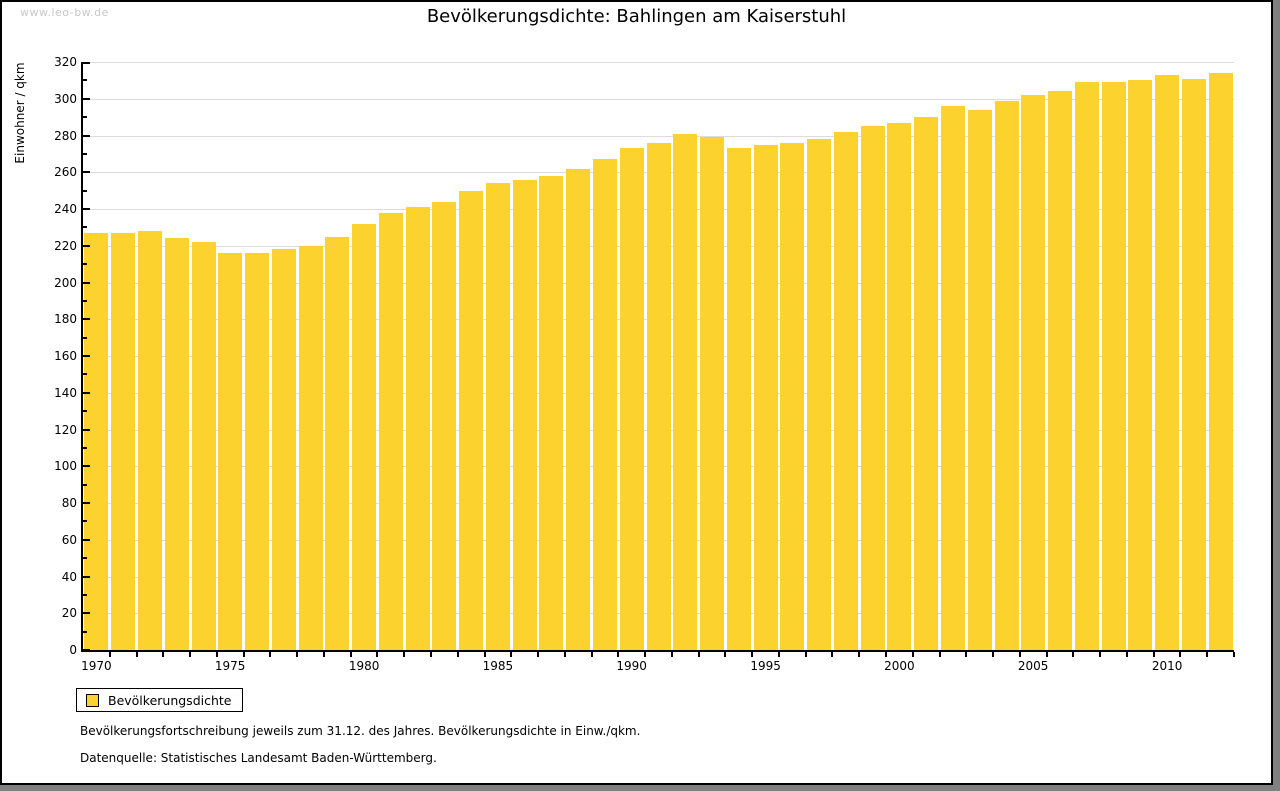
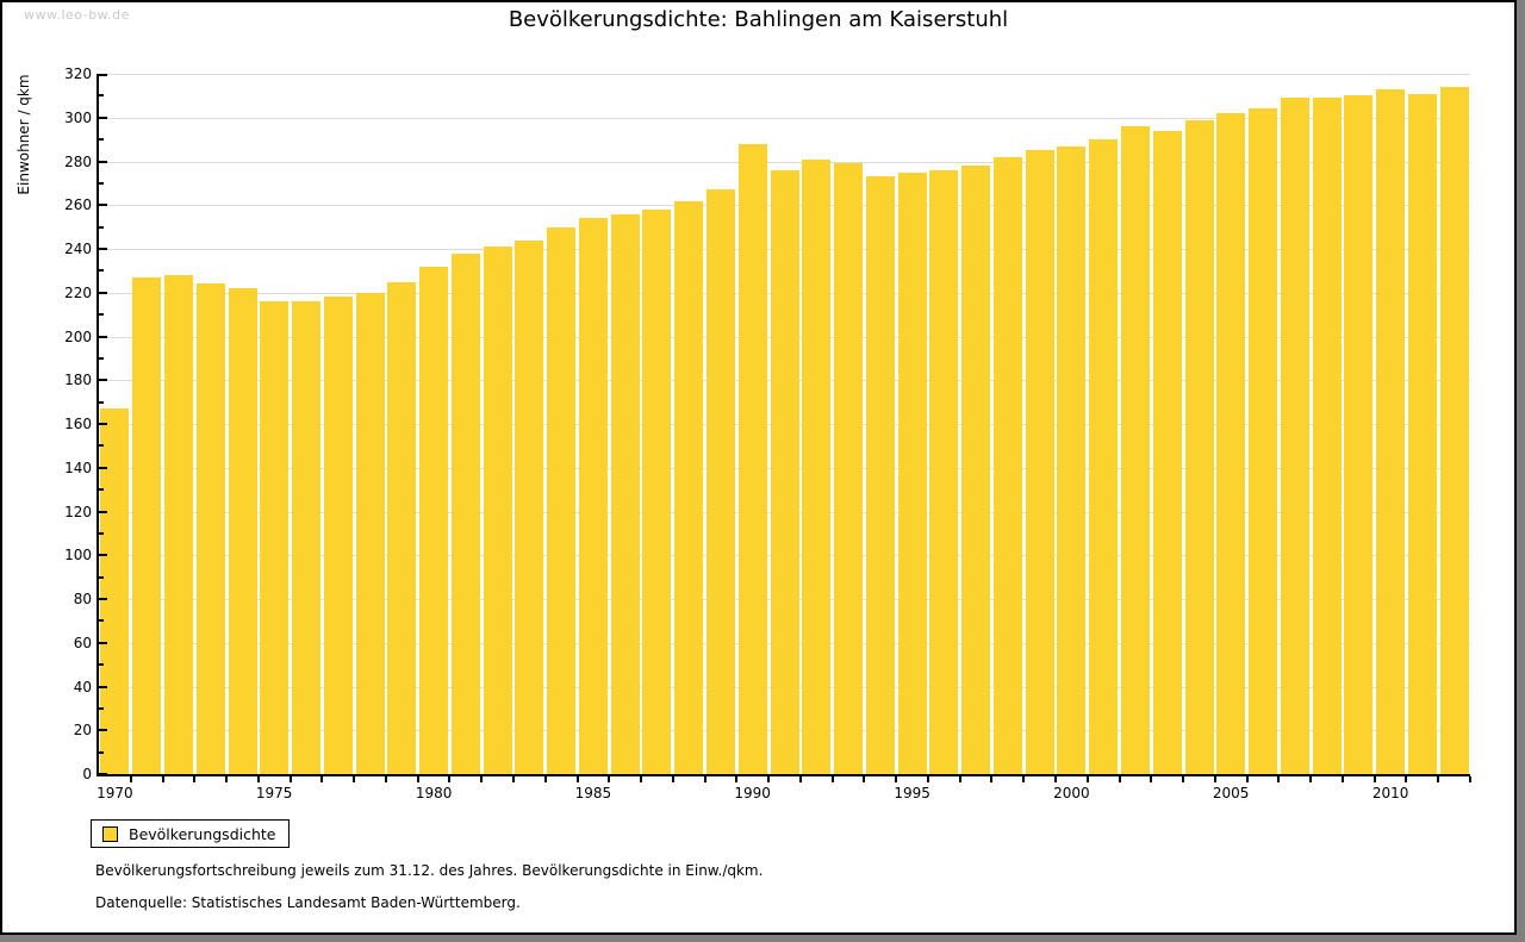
1970: 227 -> 167
1990: 273 -> 288
